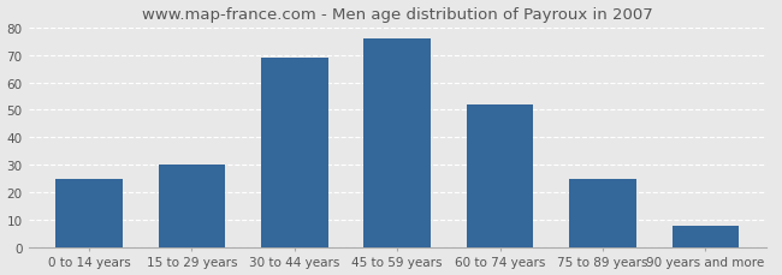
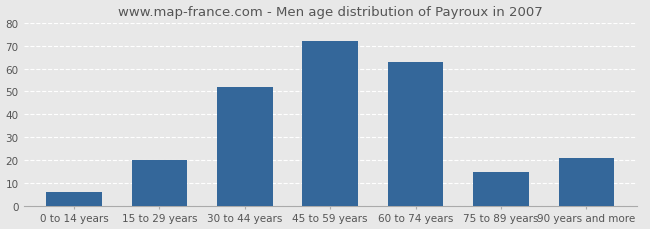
0 to 14 years: 25 -> 6
15 to 29 years: 30 -> 20
30 to 44 years: 69 -> 52
45 to 59 years: 76 -> 72
60 to 74 years: 52 -> 63
75 to 89 years: 25 -> 15
90 years and more: 8 -> 21
